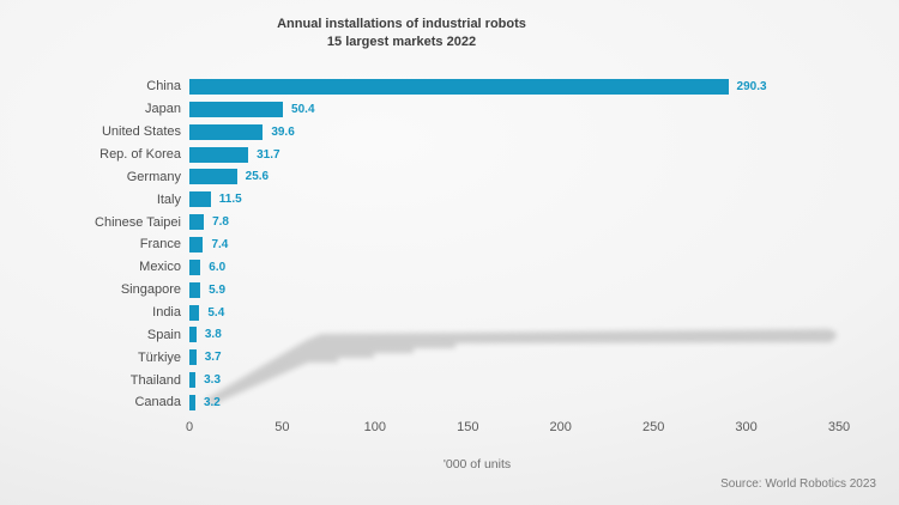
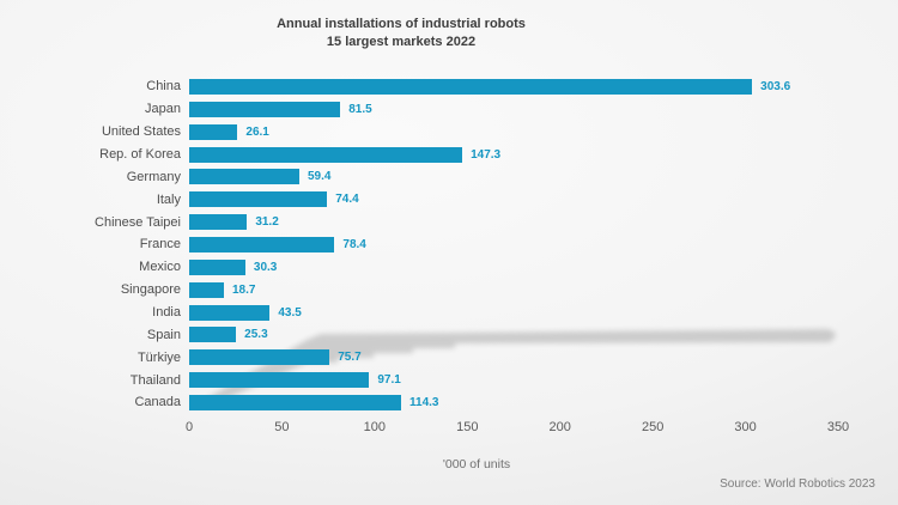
China: 290.3 -> 303.6
Japan: 50.4 -> 81.5
United States: 39.6 -> 26.1
Rep. of Korea: 31.7 -> 147.3
Germany: 25.6 -> 59.4
Italy: 11.5 -> 74.4
Chinese Taipei: 7.8 -> 31.2
France: 7.4 -> 78.4
Mexico: 6.0 -> 30.3
Singapore: 5.9 -> 18.7
India: 5.4 -> 43.5
Spain: 3.8 -> 25.3
Türkiye: 3.7 -> 75.7
Thailand: 3.3 -> 97.1
Canada: 3.2 -> 114.3
